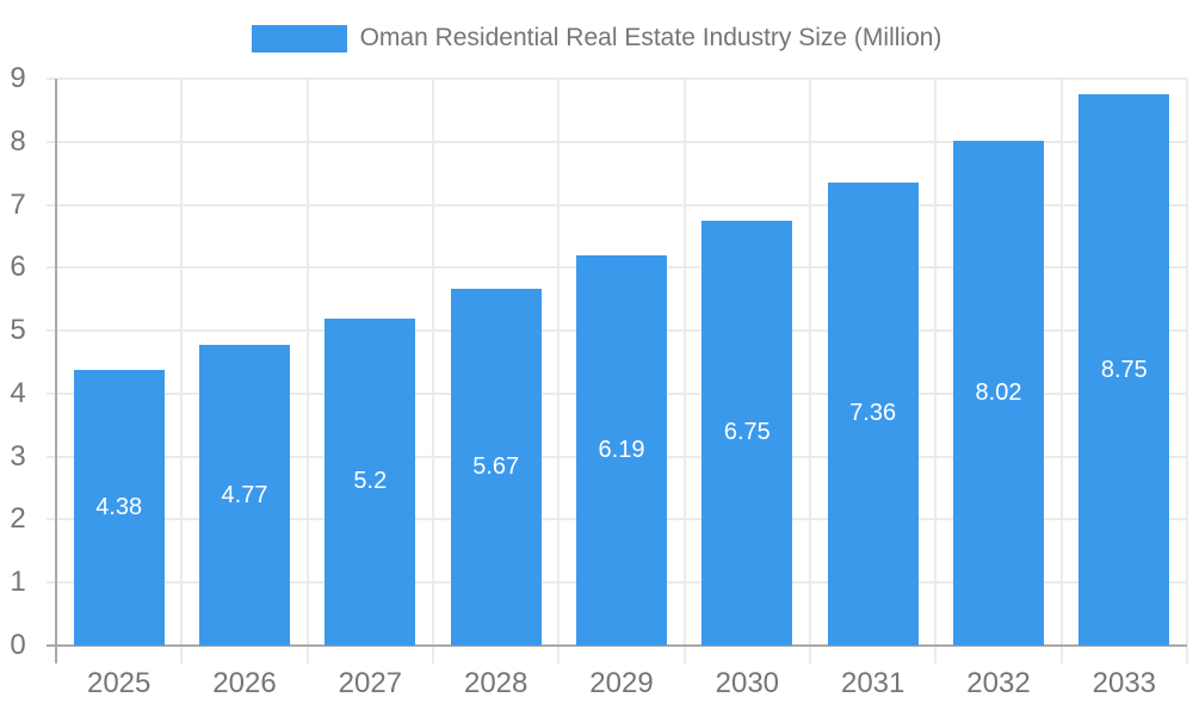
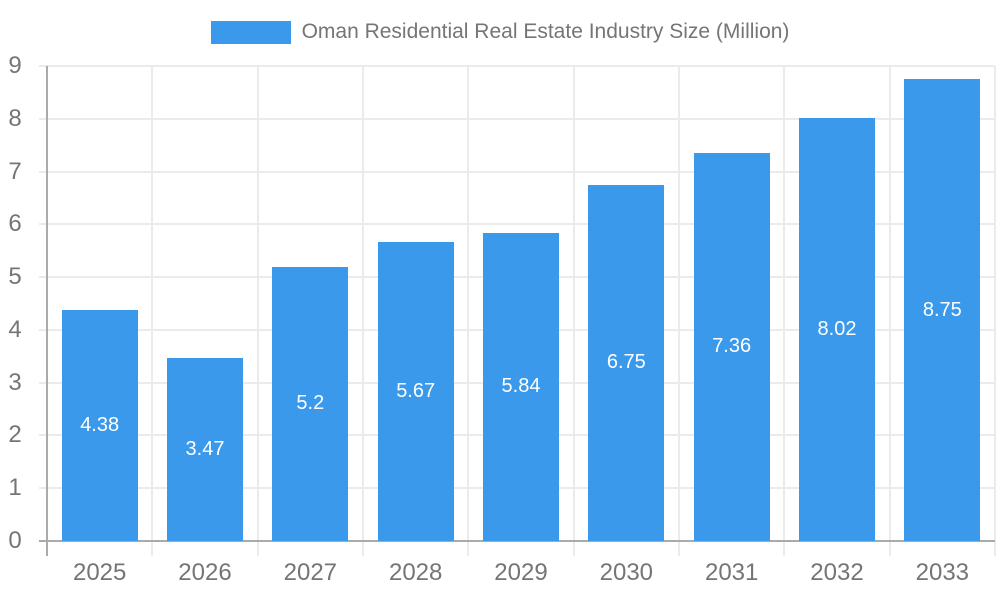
2026: 4.77 -> 3.47
2029: 6.19 -> 5.84
